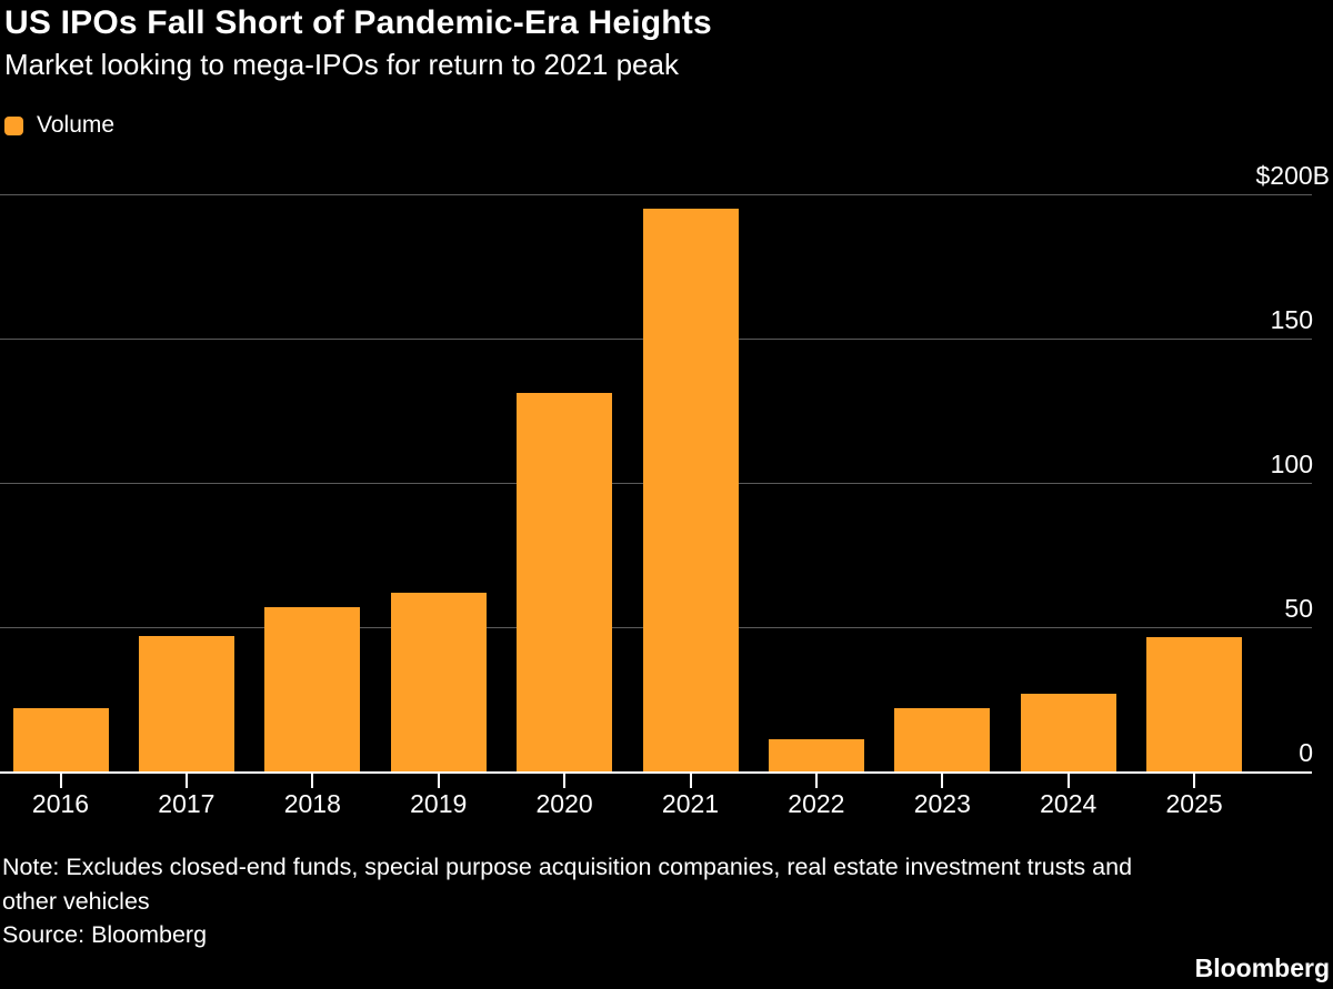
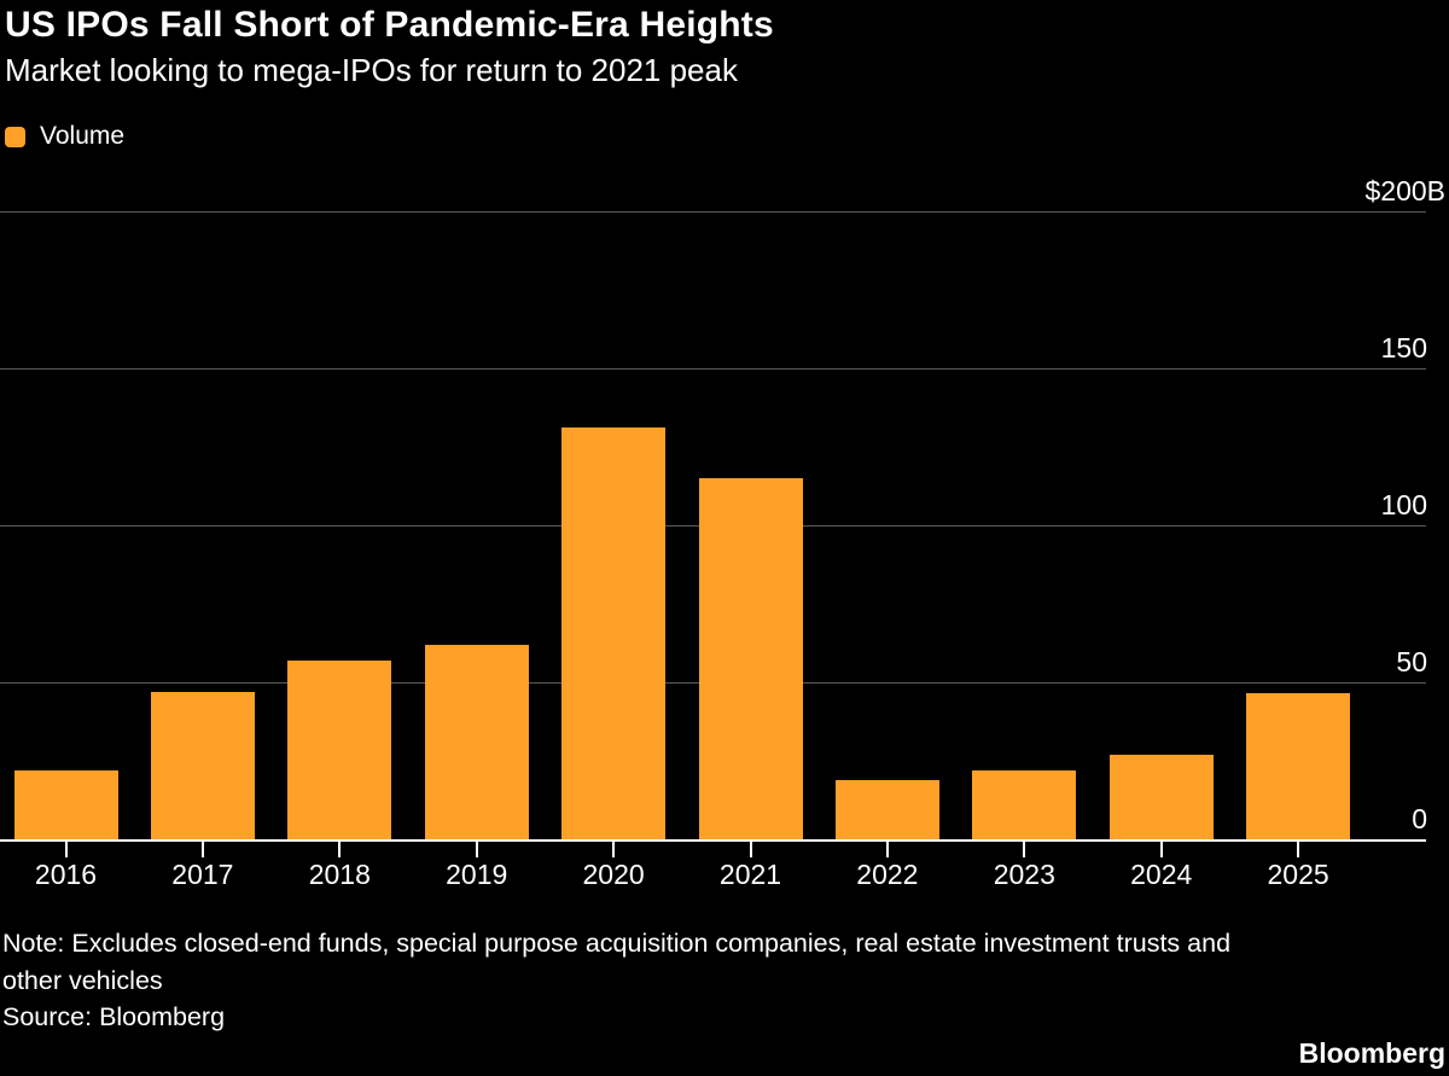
2021: 195 -> 115
2022: 11 -> 19
